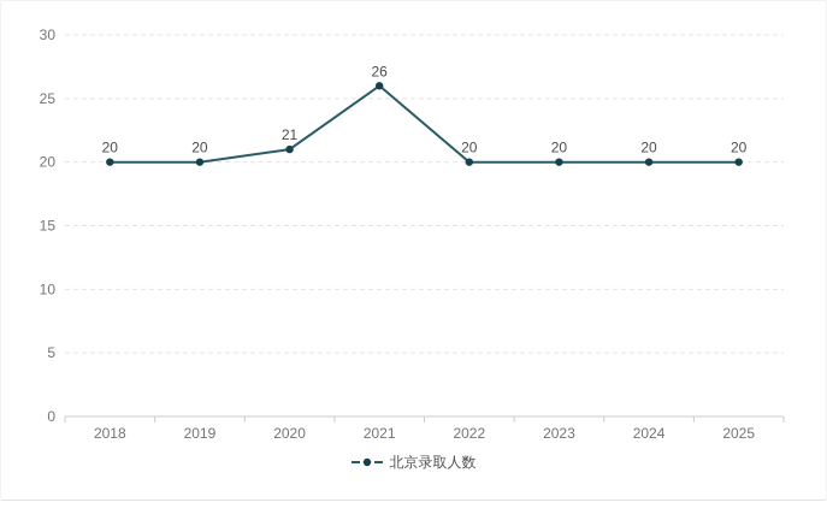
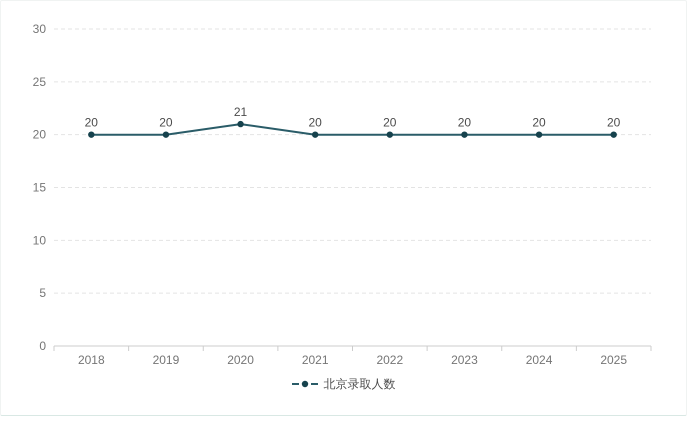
2021: 26 -> 20
